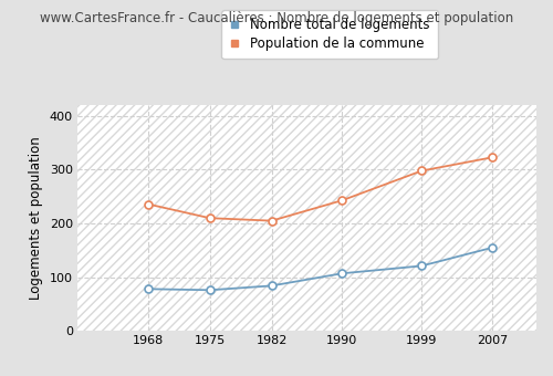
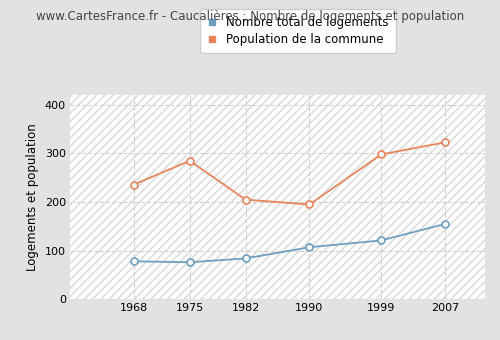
Population de la commune/1975: 210 -> 285
Population de la commune/1990: 243 -> 195
